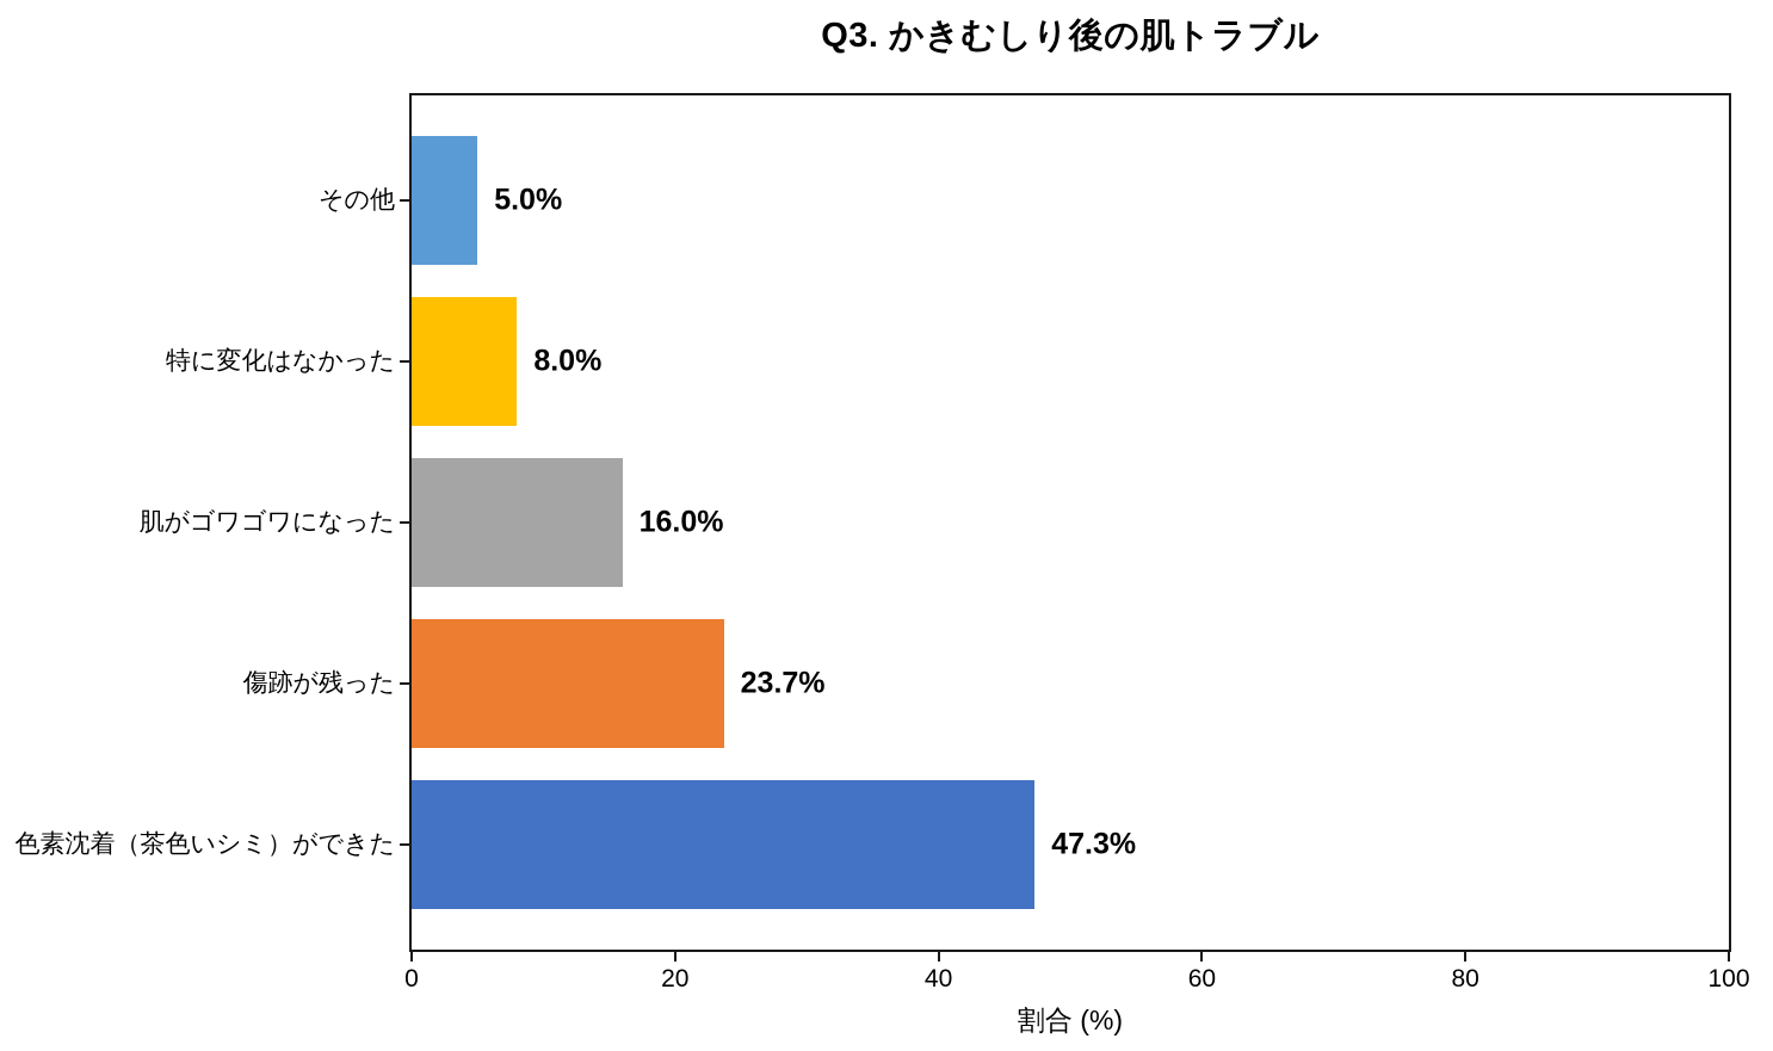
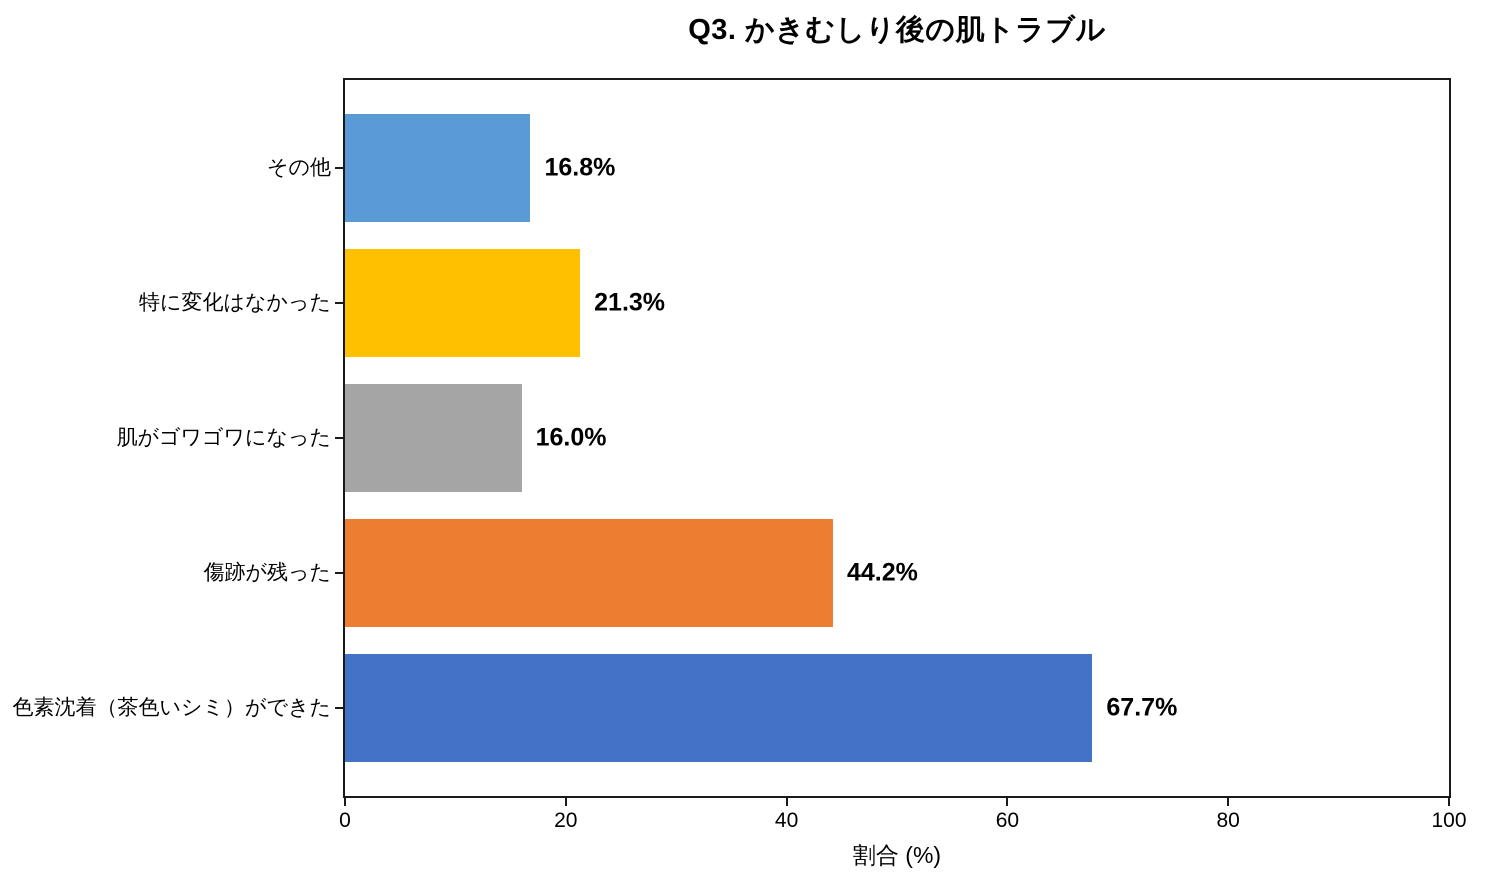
その他: 5.0% -> 16.8%
特に変化はなかった: 8.0% -> 21.3%
傷跡が残った: 23.7% -> 44.2%
色素沈着（茶色いシミ）ができた: 47.3% -> 67.7%
